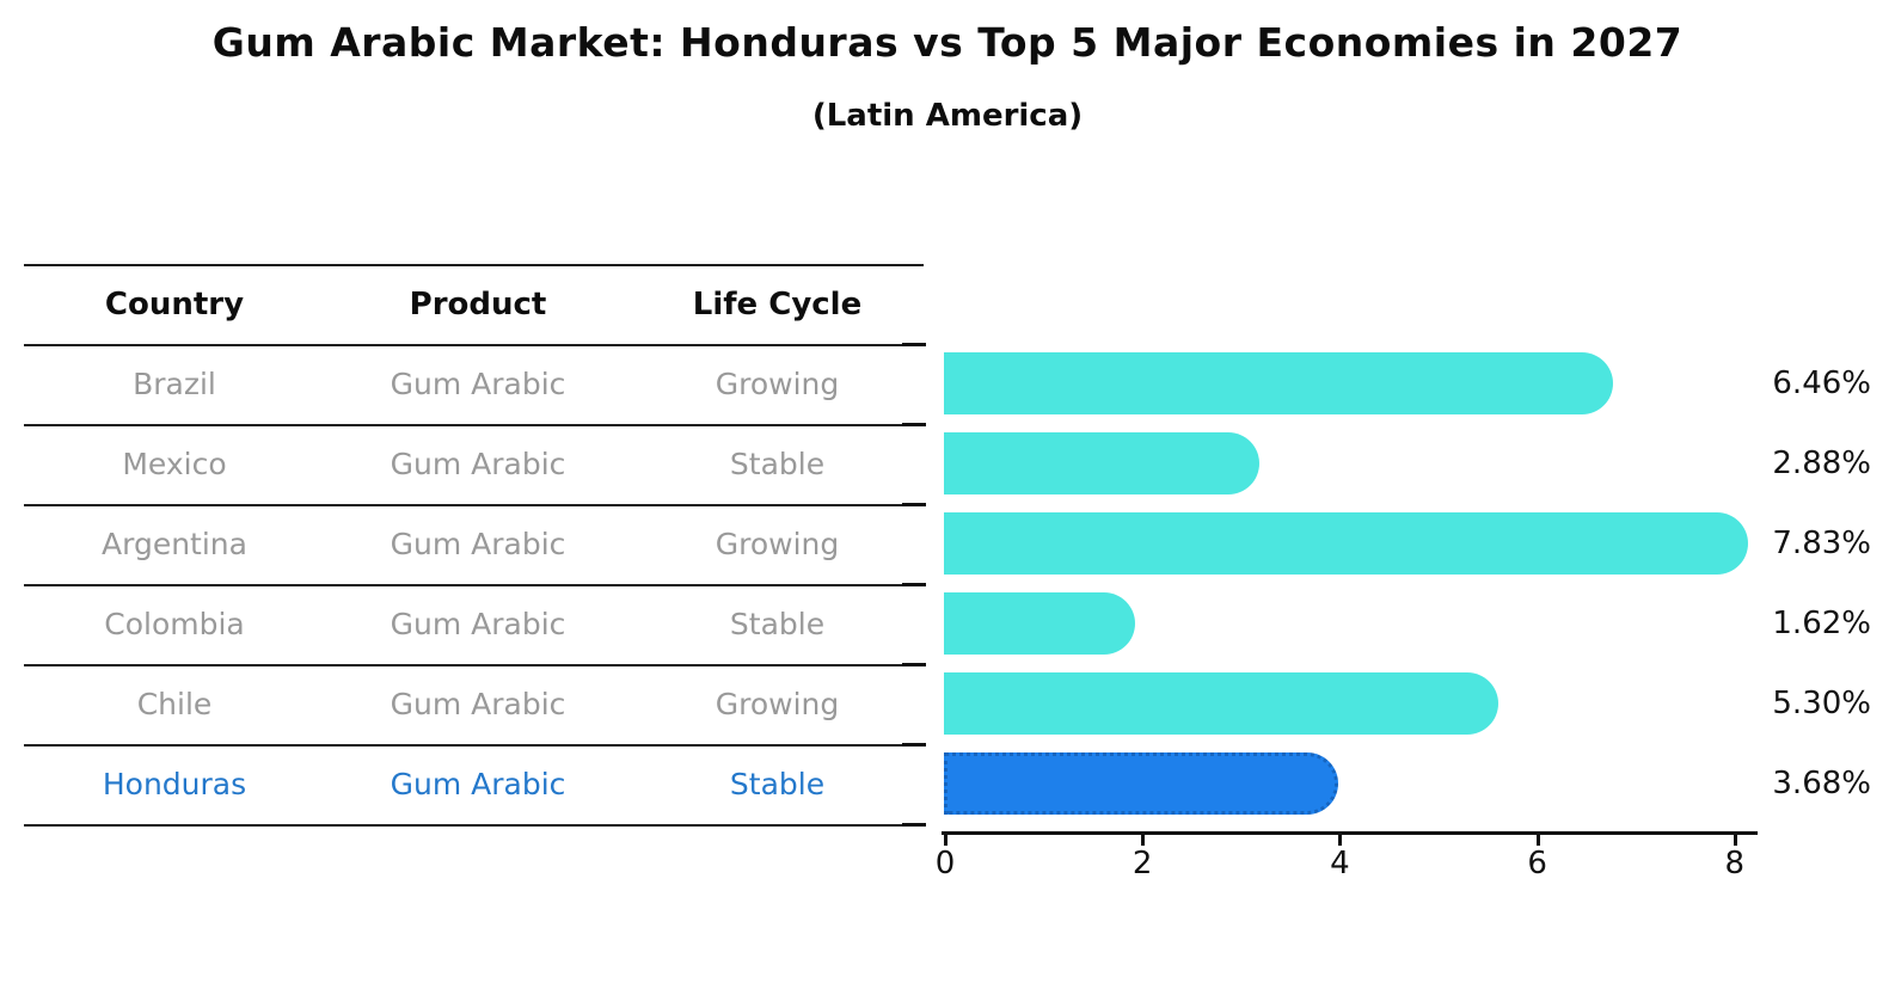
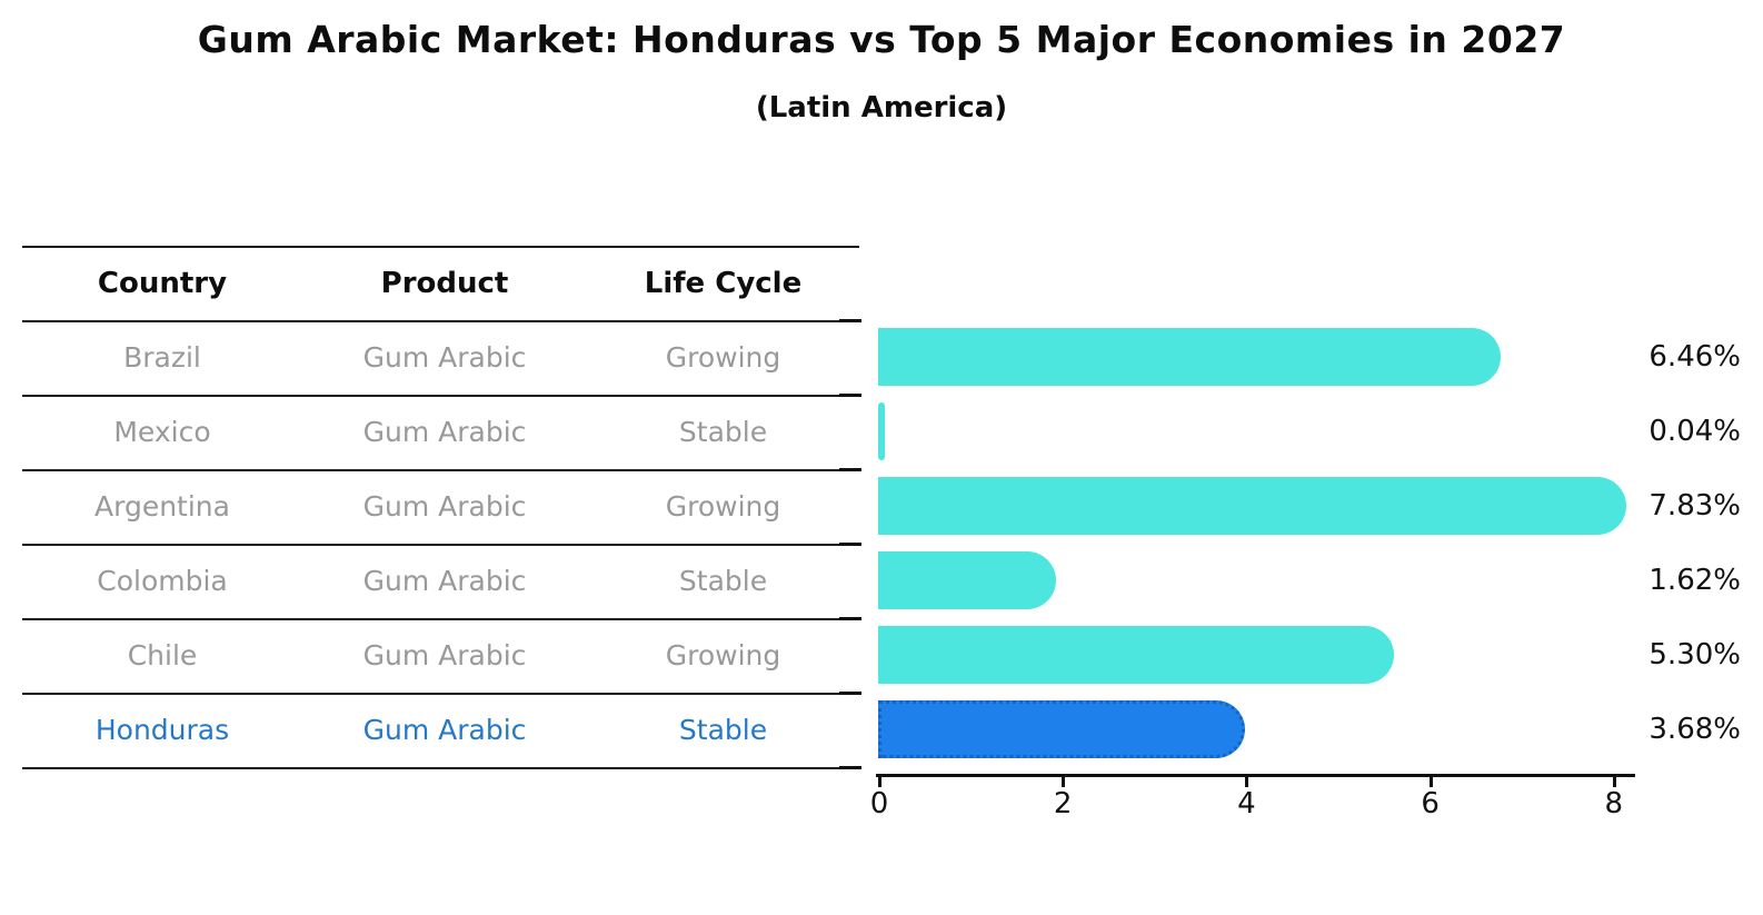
Mexico: 2.88% -> 0.04%
